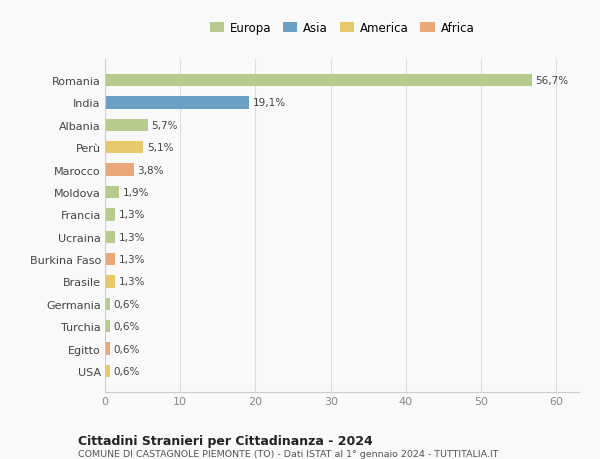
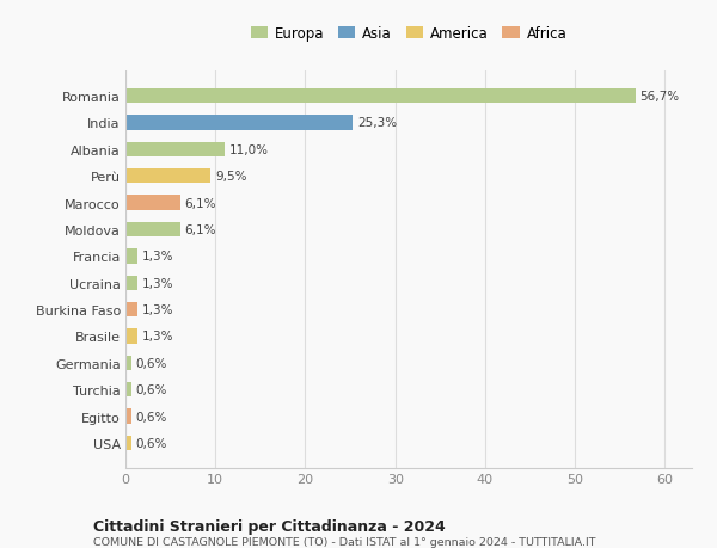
India: 19,1% -> 25,3%
Albania: 5,7% -> 11,0%
Perù: 5,1% -> 9,5%
Marocco: 3,8% -> 6,1%
Moldova: 1,9% -> 6,1%
